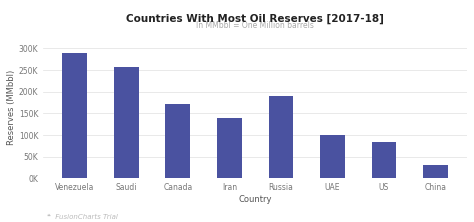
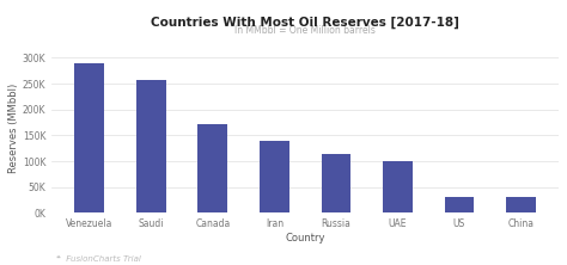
Russia: 190K -> 115K
US: 85K -> 30K
